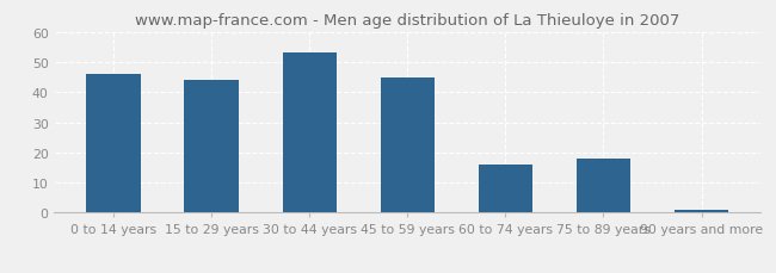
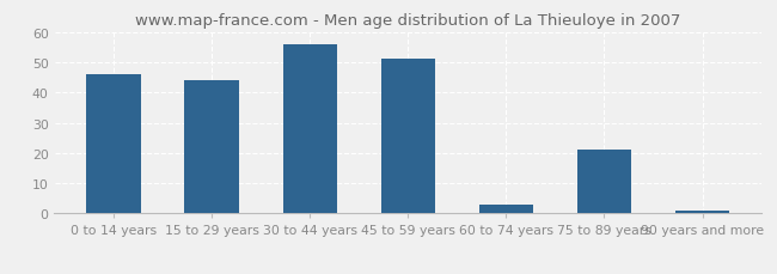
30 to 44 years: 53 -> 56
45 to 59 years: 45 -> 51
60 to 74 years: 16 -> 3
75 to 89 years: 18 -> 21
